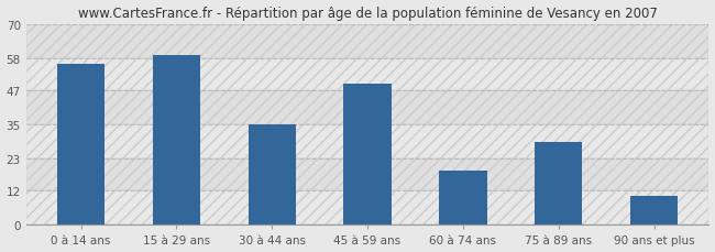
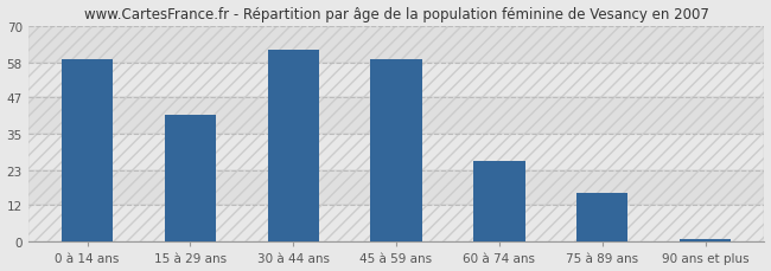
0 à 14 ans: 56 -> 59
15 à 29 ans: 59 -> 41
30 à 44 ans: 35 -> 62
45 à 59 ans: 49 -> 59
60 à 74 ans: 19 -> 26
75 à 89 ans: 29 -> 16
90 ans et plus: 10 -> 1
